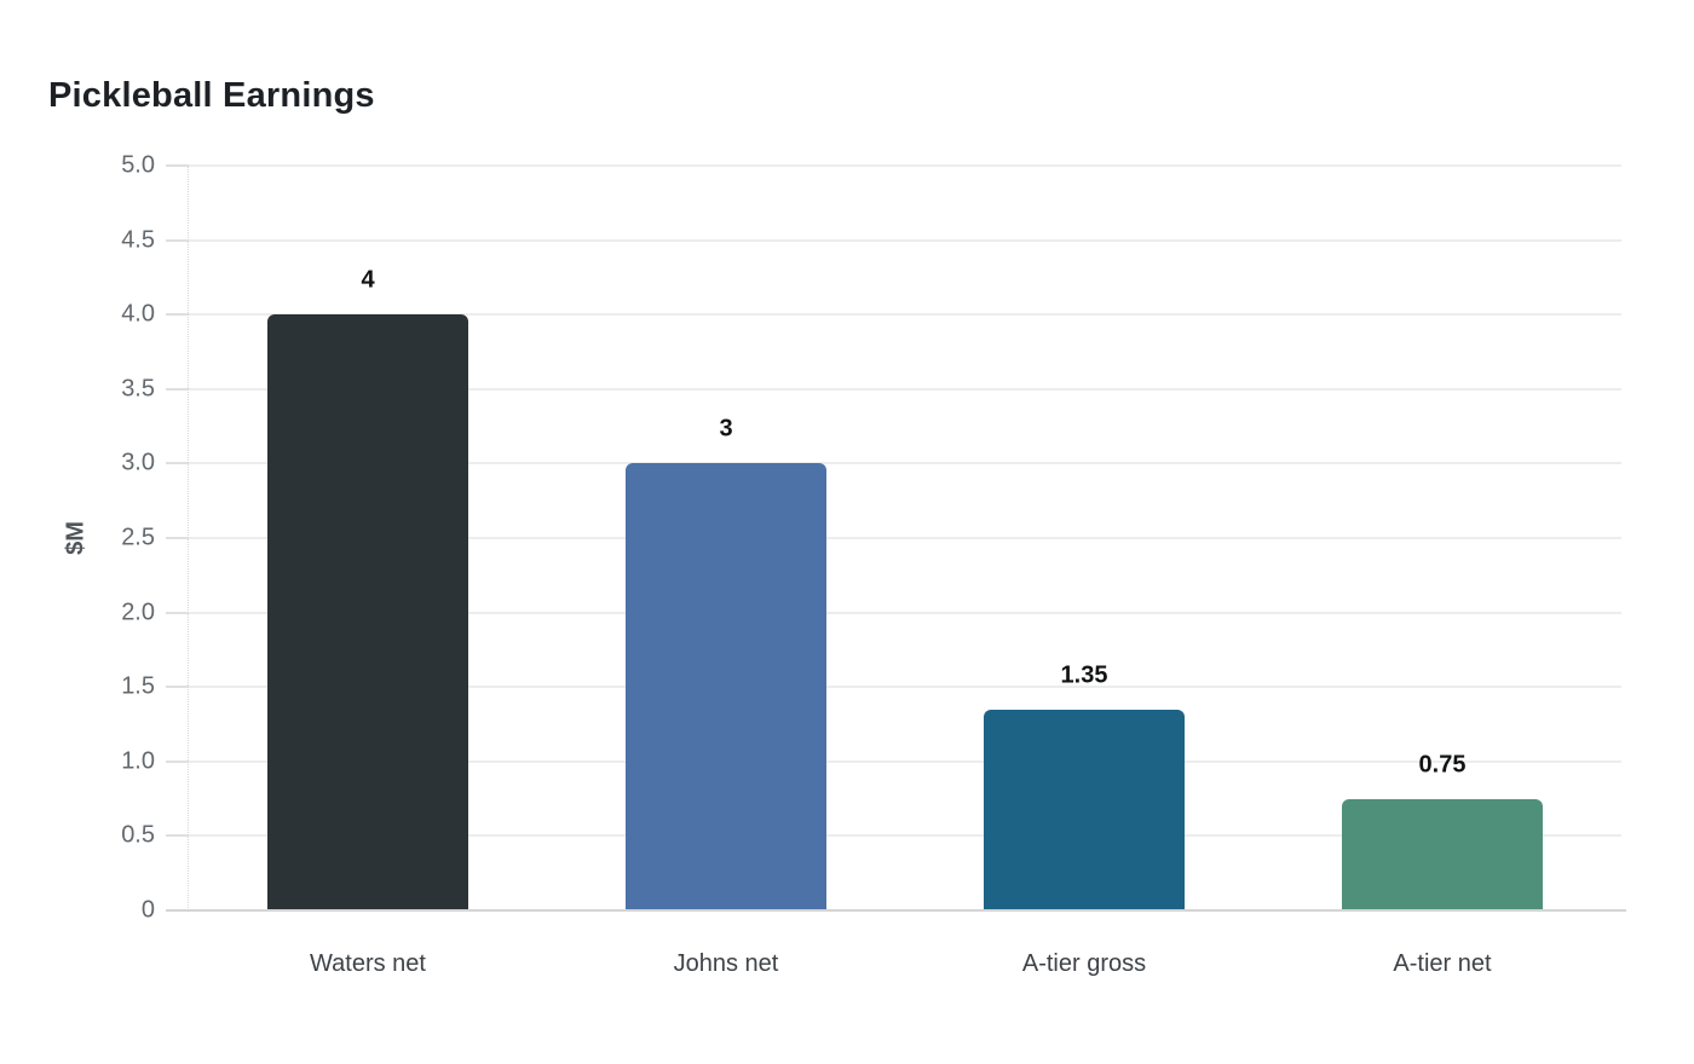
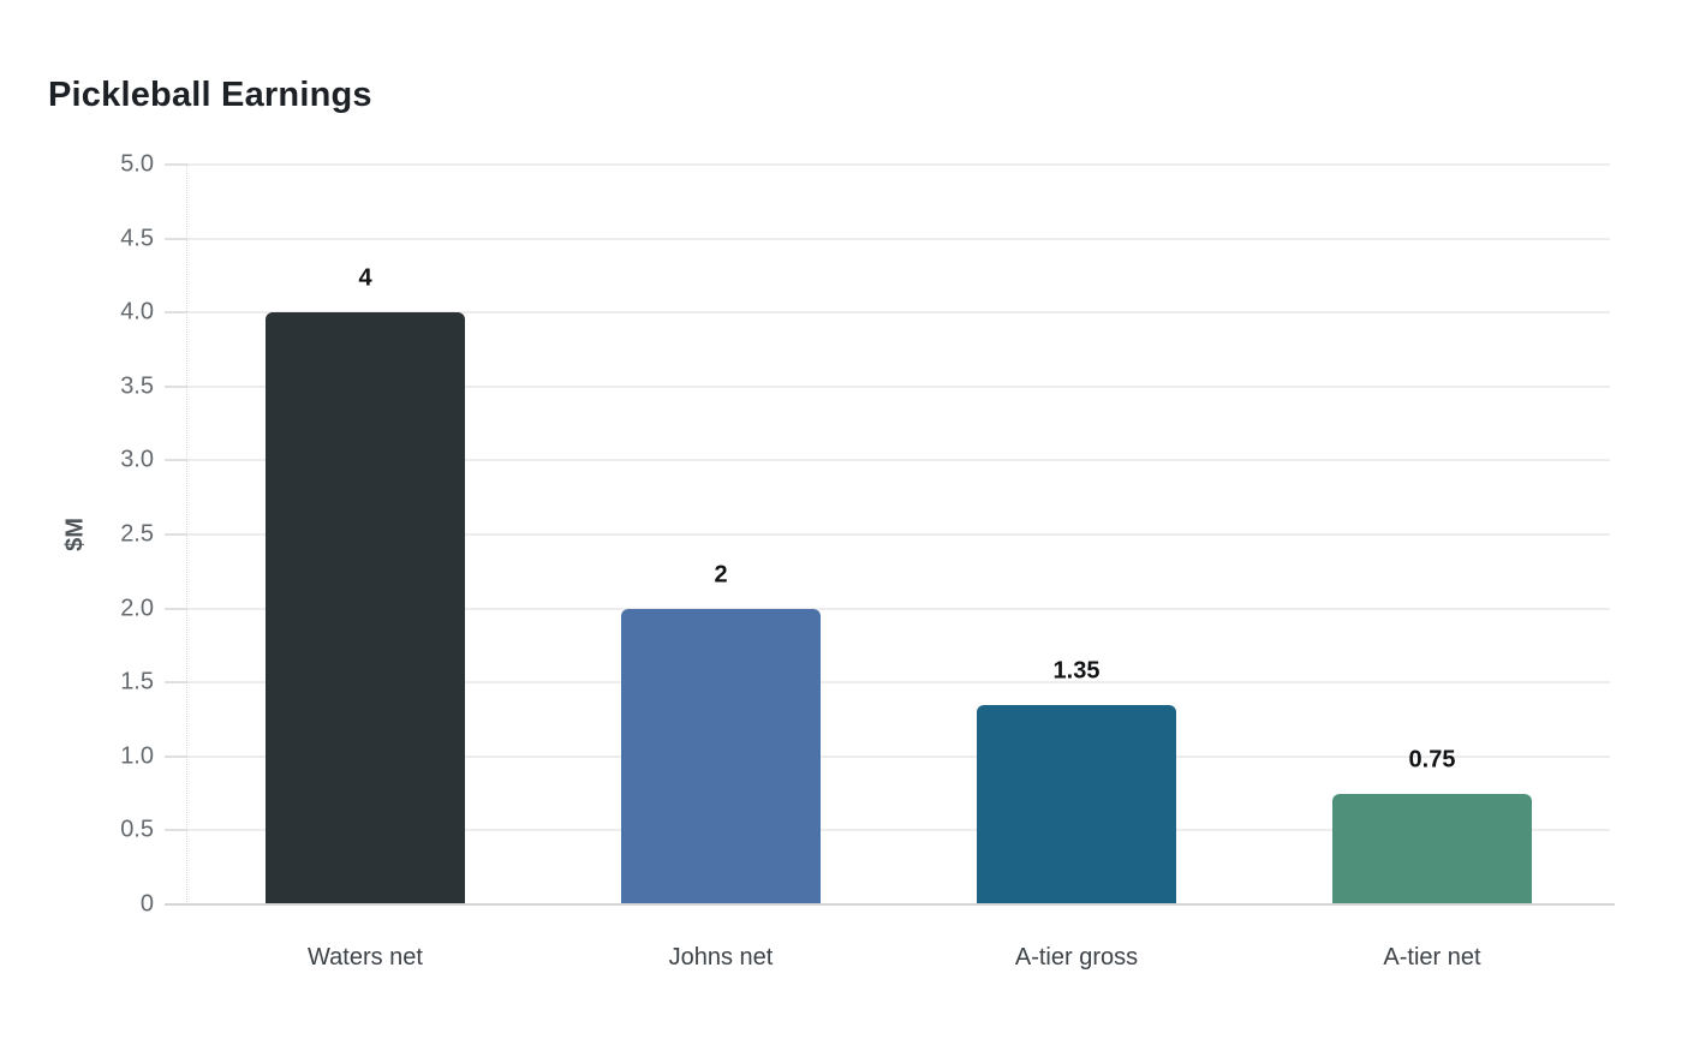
Johns net: 3 -> 2
